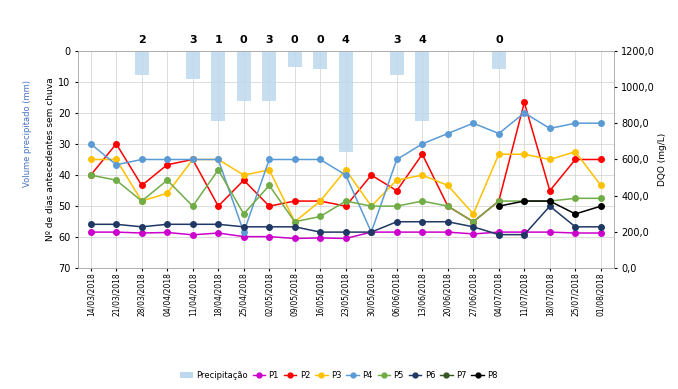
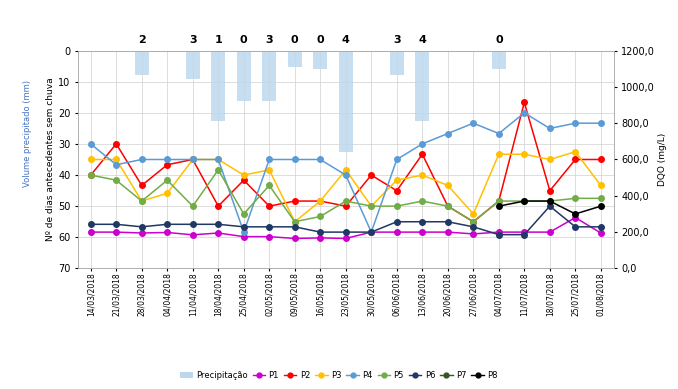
P1/25/07/2018: 200 -> 280
